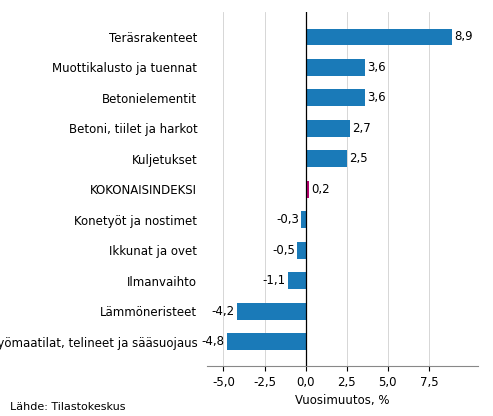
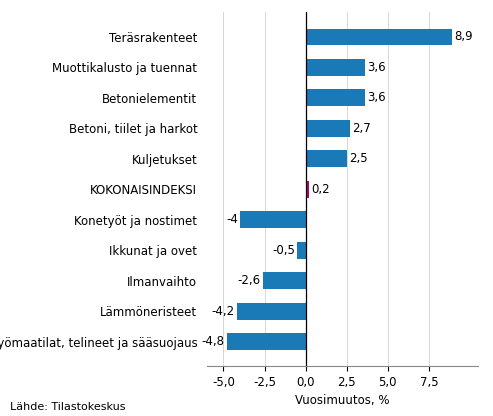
Konetyöt ja nostimet: -0,3 -> -4
Ilmanvaihto: -1,1 -> -2,6
